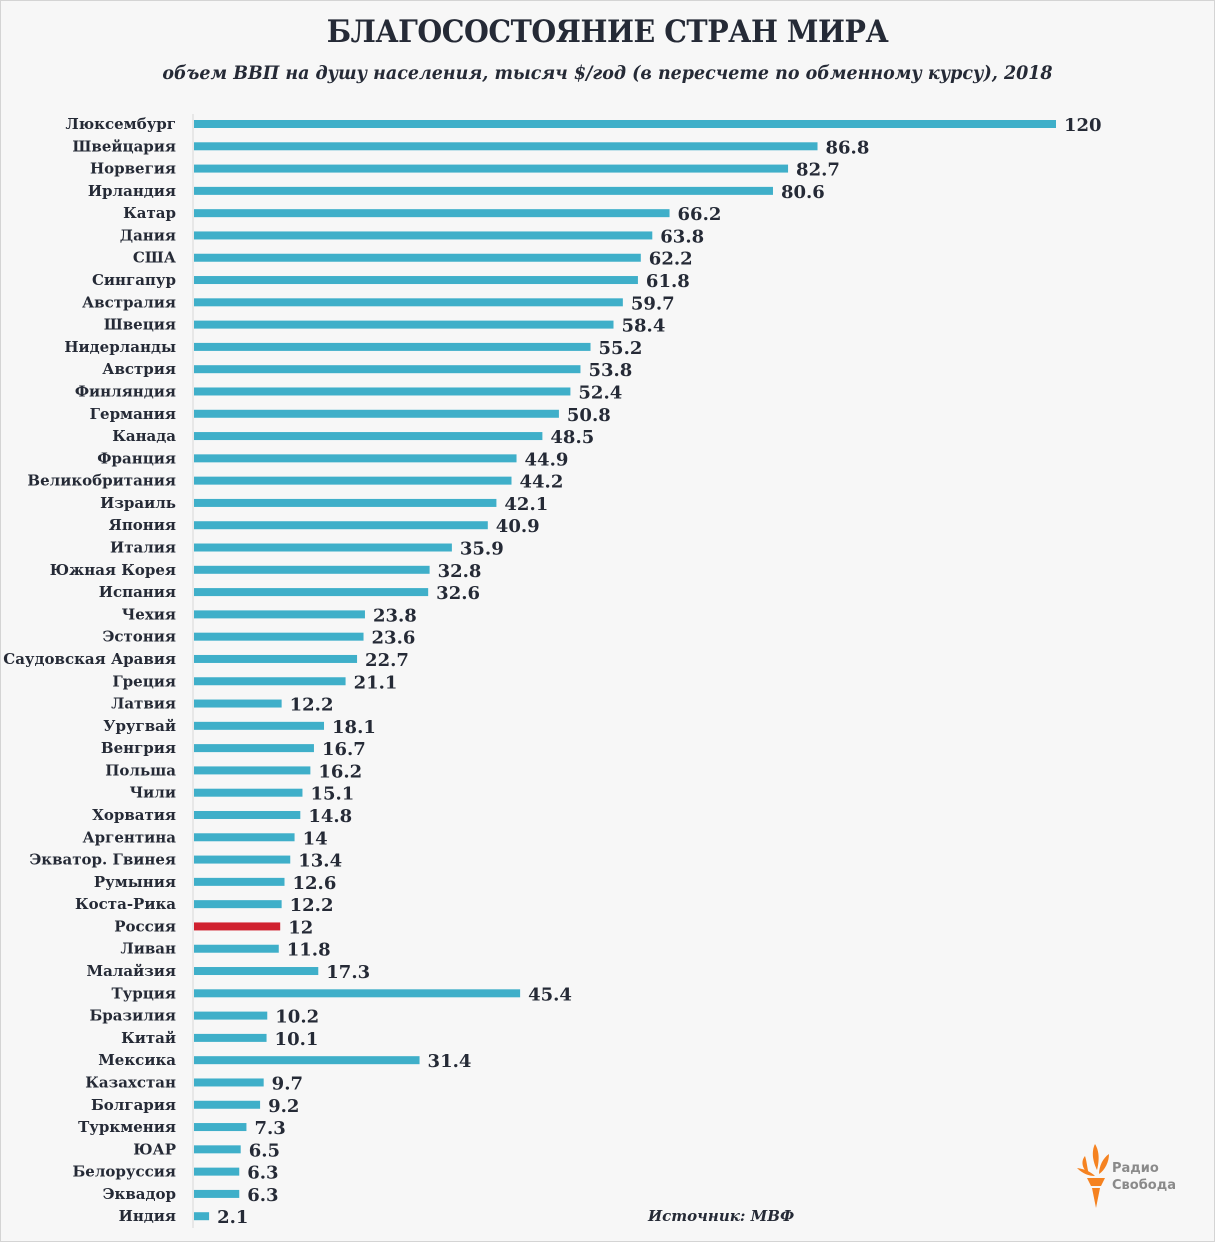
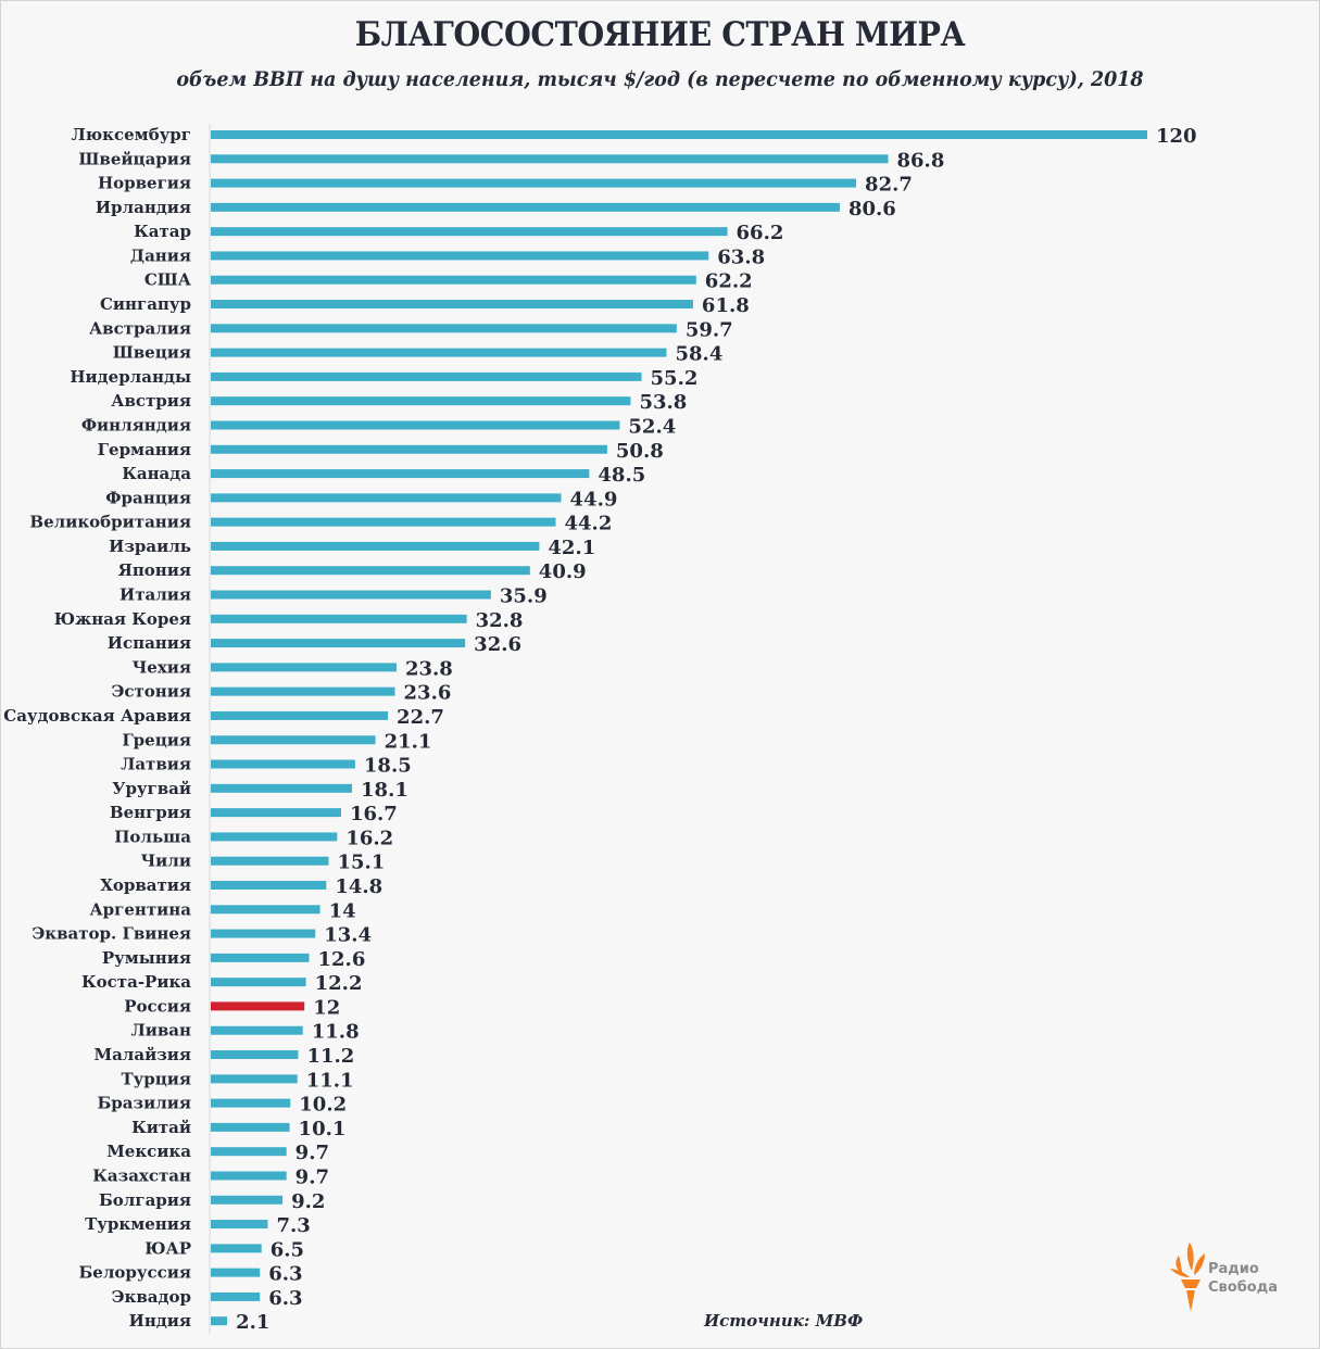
Латвия: 12.2 -> 18.5
Малайзия: 17.3 -> 11.2
Турция: 45.4 -> 11.1
Мексика: 31.4 -> 9.7
